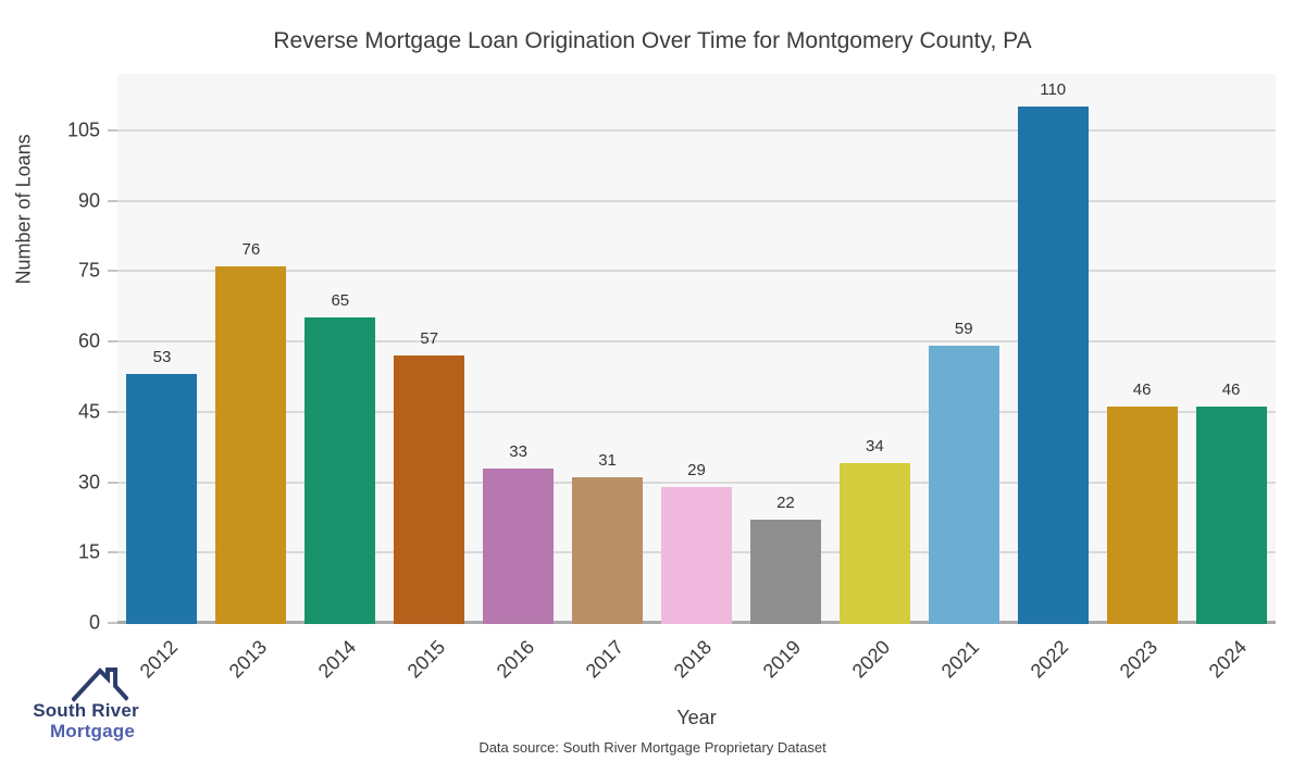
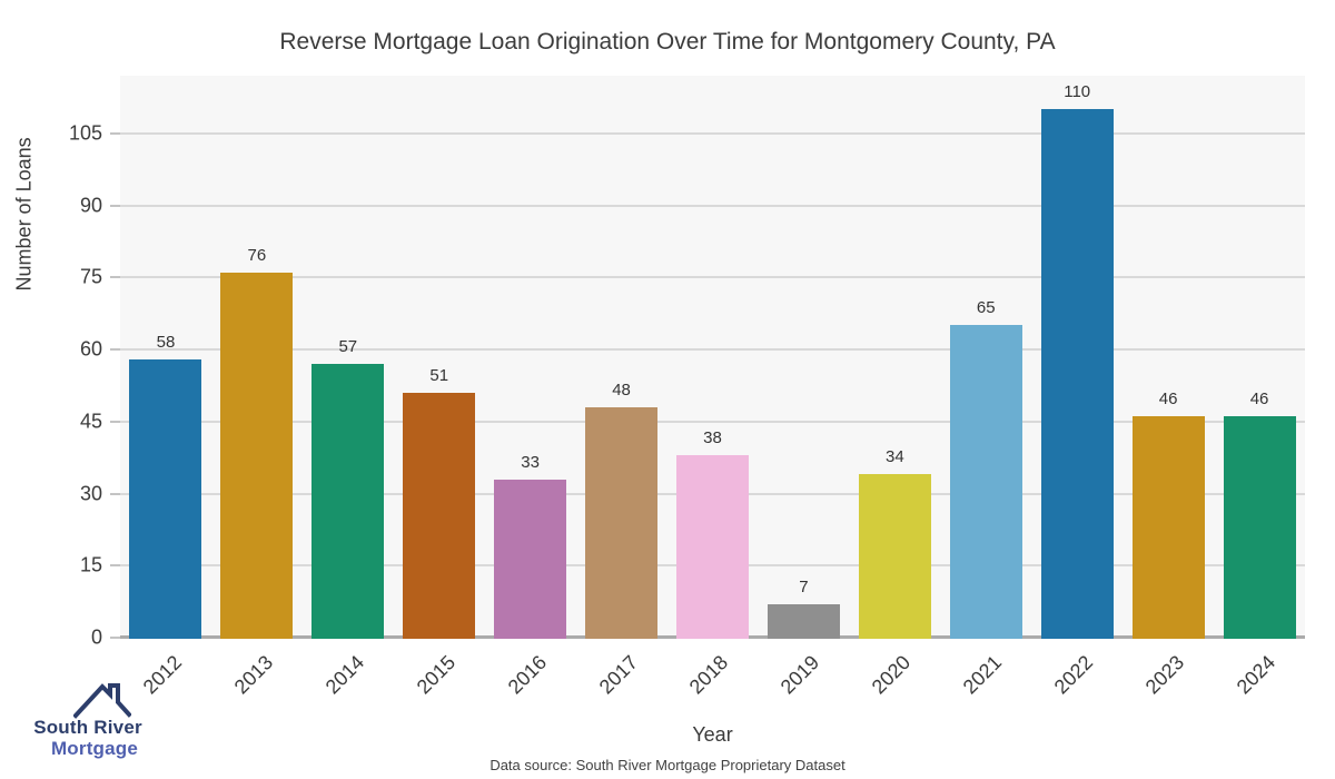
2012: 53 -> 58
2014: 65 -> 57
2015: 57 -> 51
2017: 31 -> 48
2018: 29 -> 38
2019: 22 -> 7
2021: 59 -> 65
